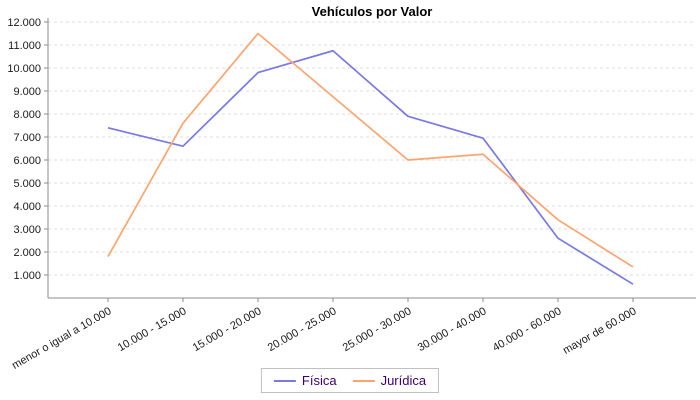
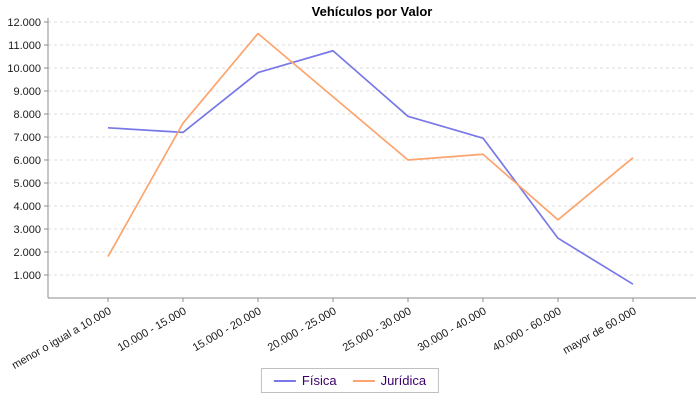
Física/10.000 - 15.000: 6600 -> 7200
Jurídica/mayor de 60.000: 1400 -> 6100
